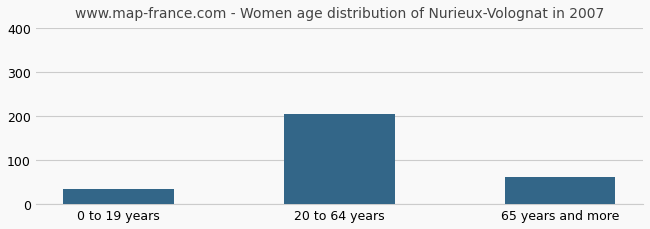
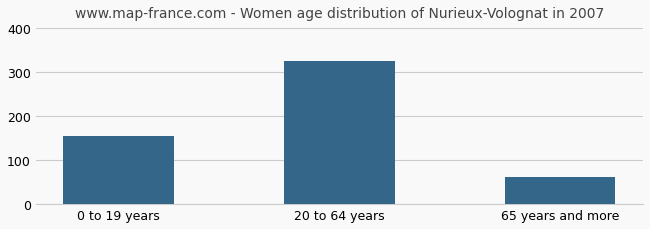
0 to 19 years: 35 -> 155
20 to 64 years: 205 -> 325
